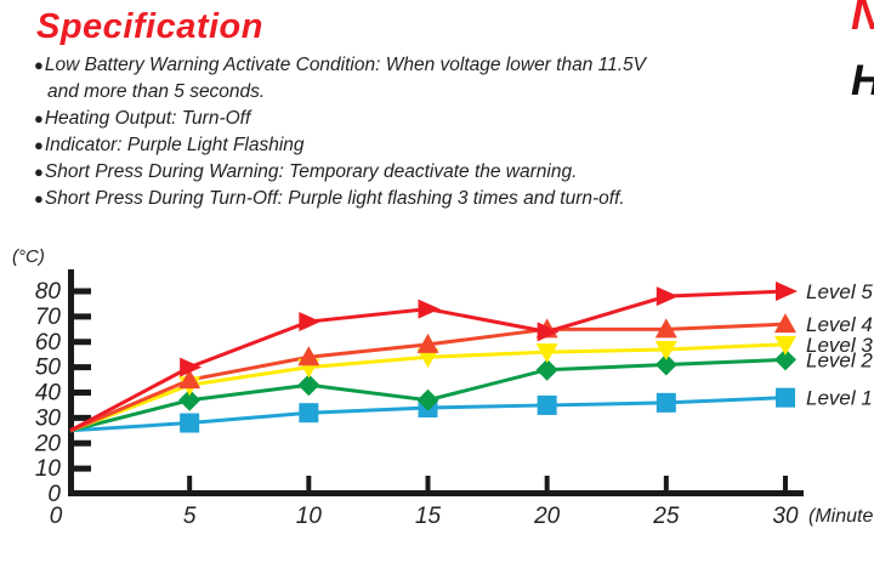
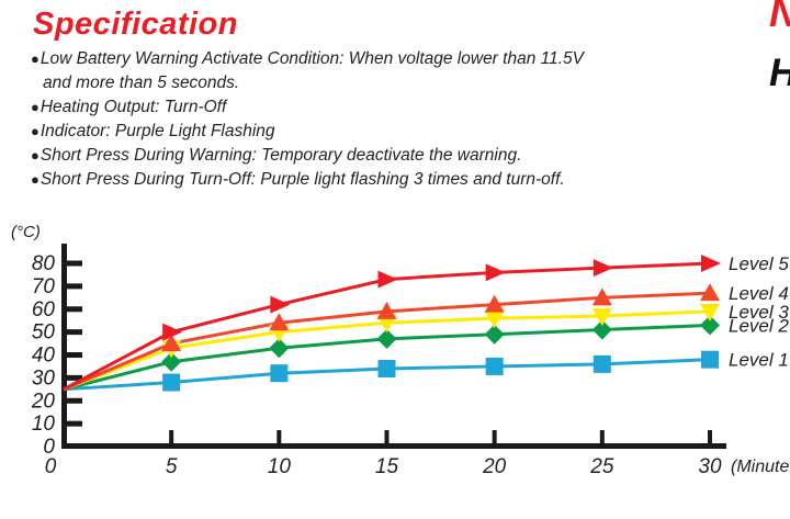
Level 5/10: 68 -> 62
Level 2/15: 37 -> 47
Level 5/20: 64 -> 76
Level 4/20: 65 -> 62
